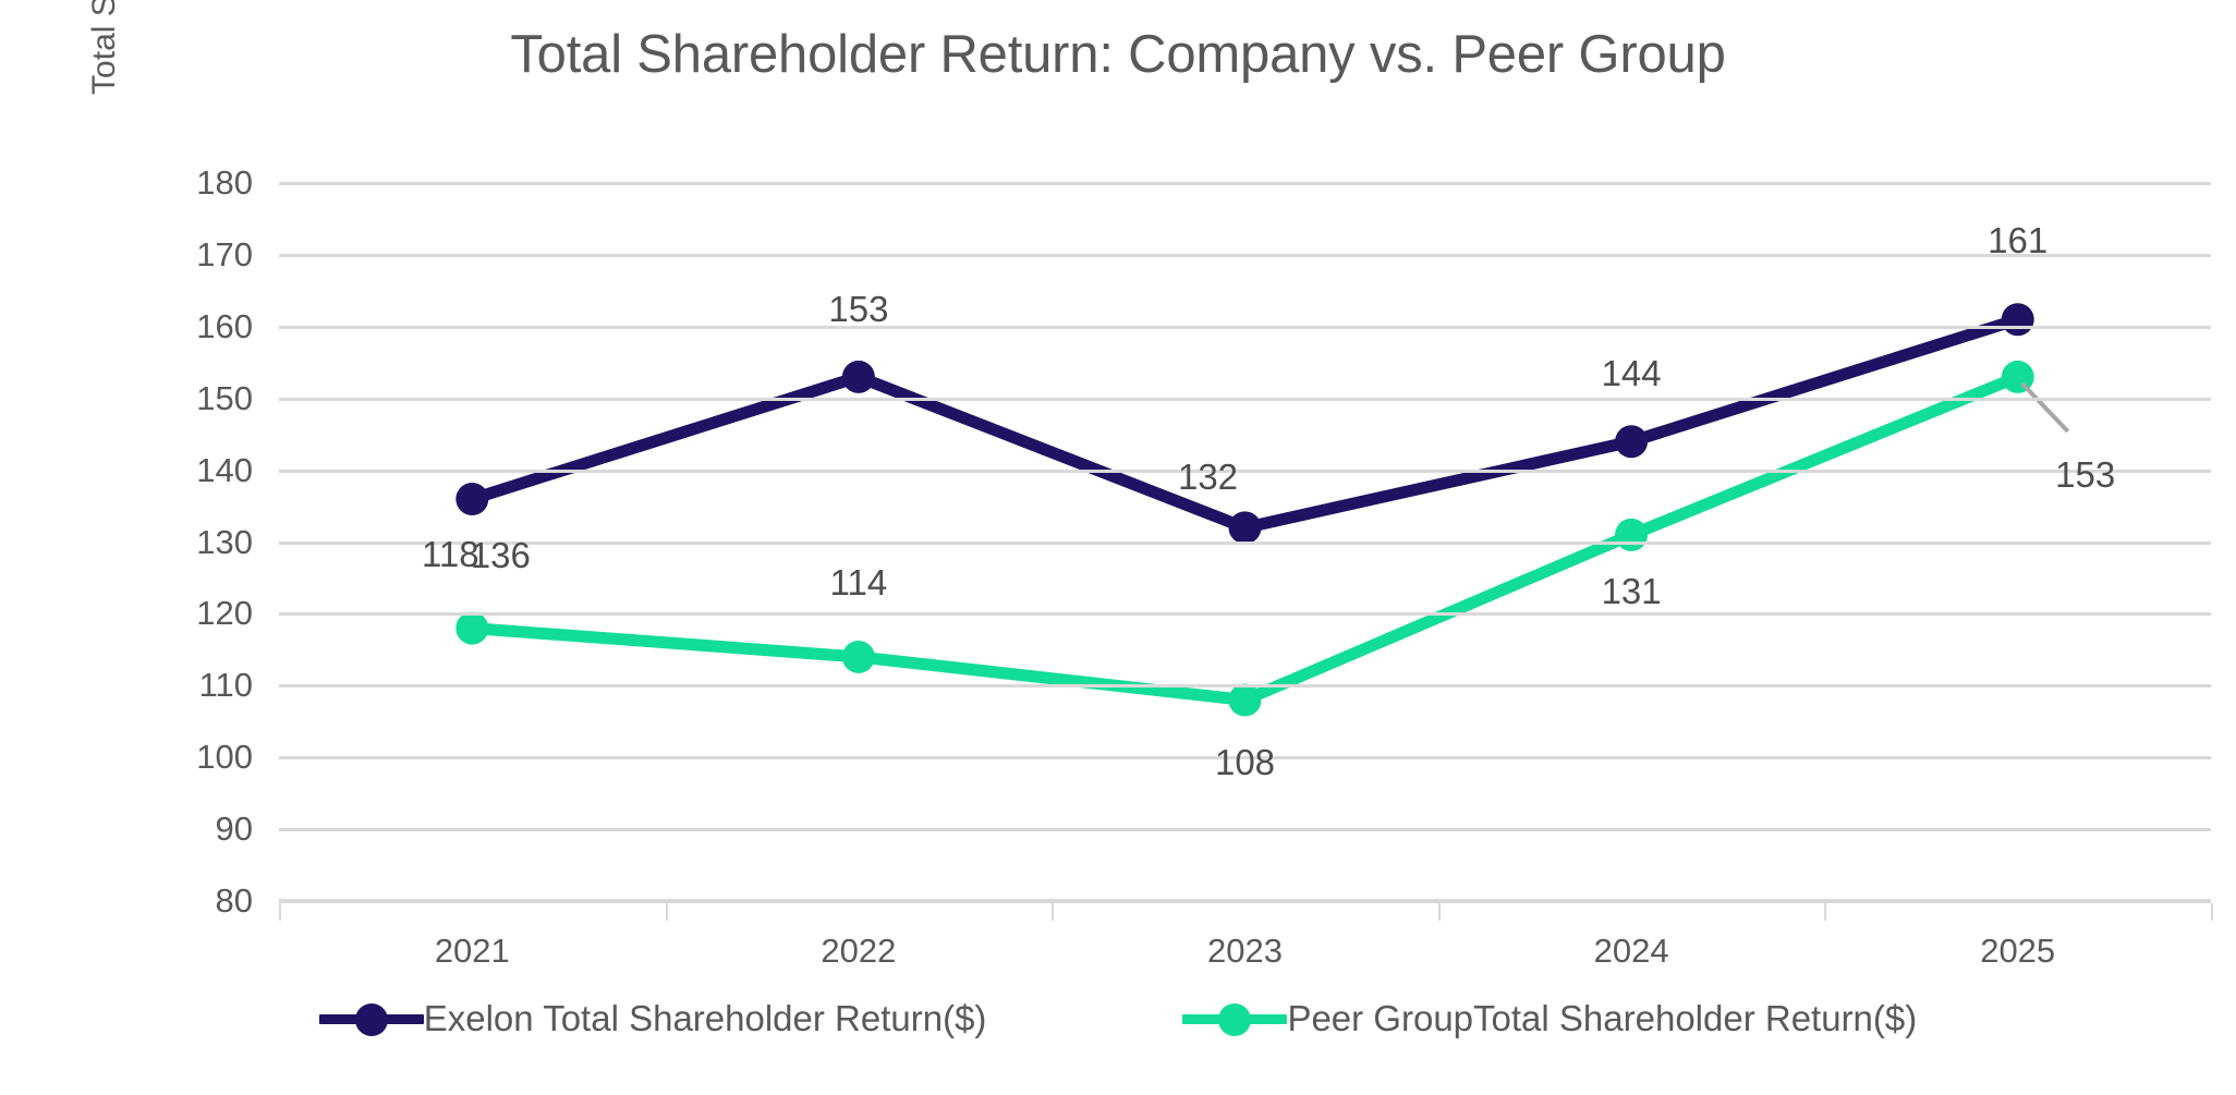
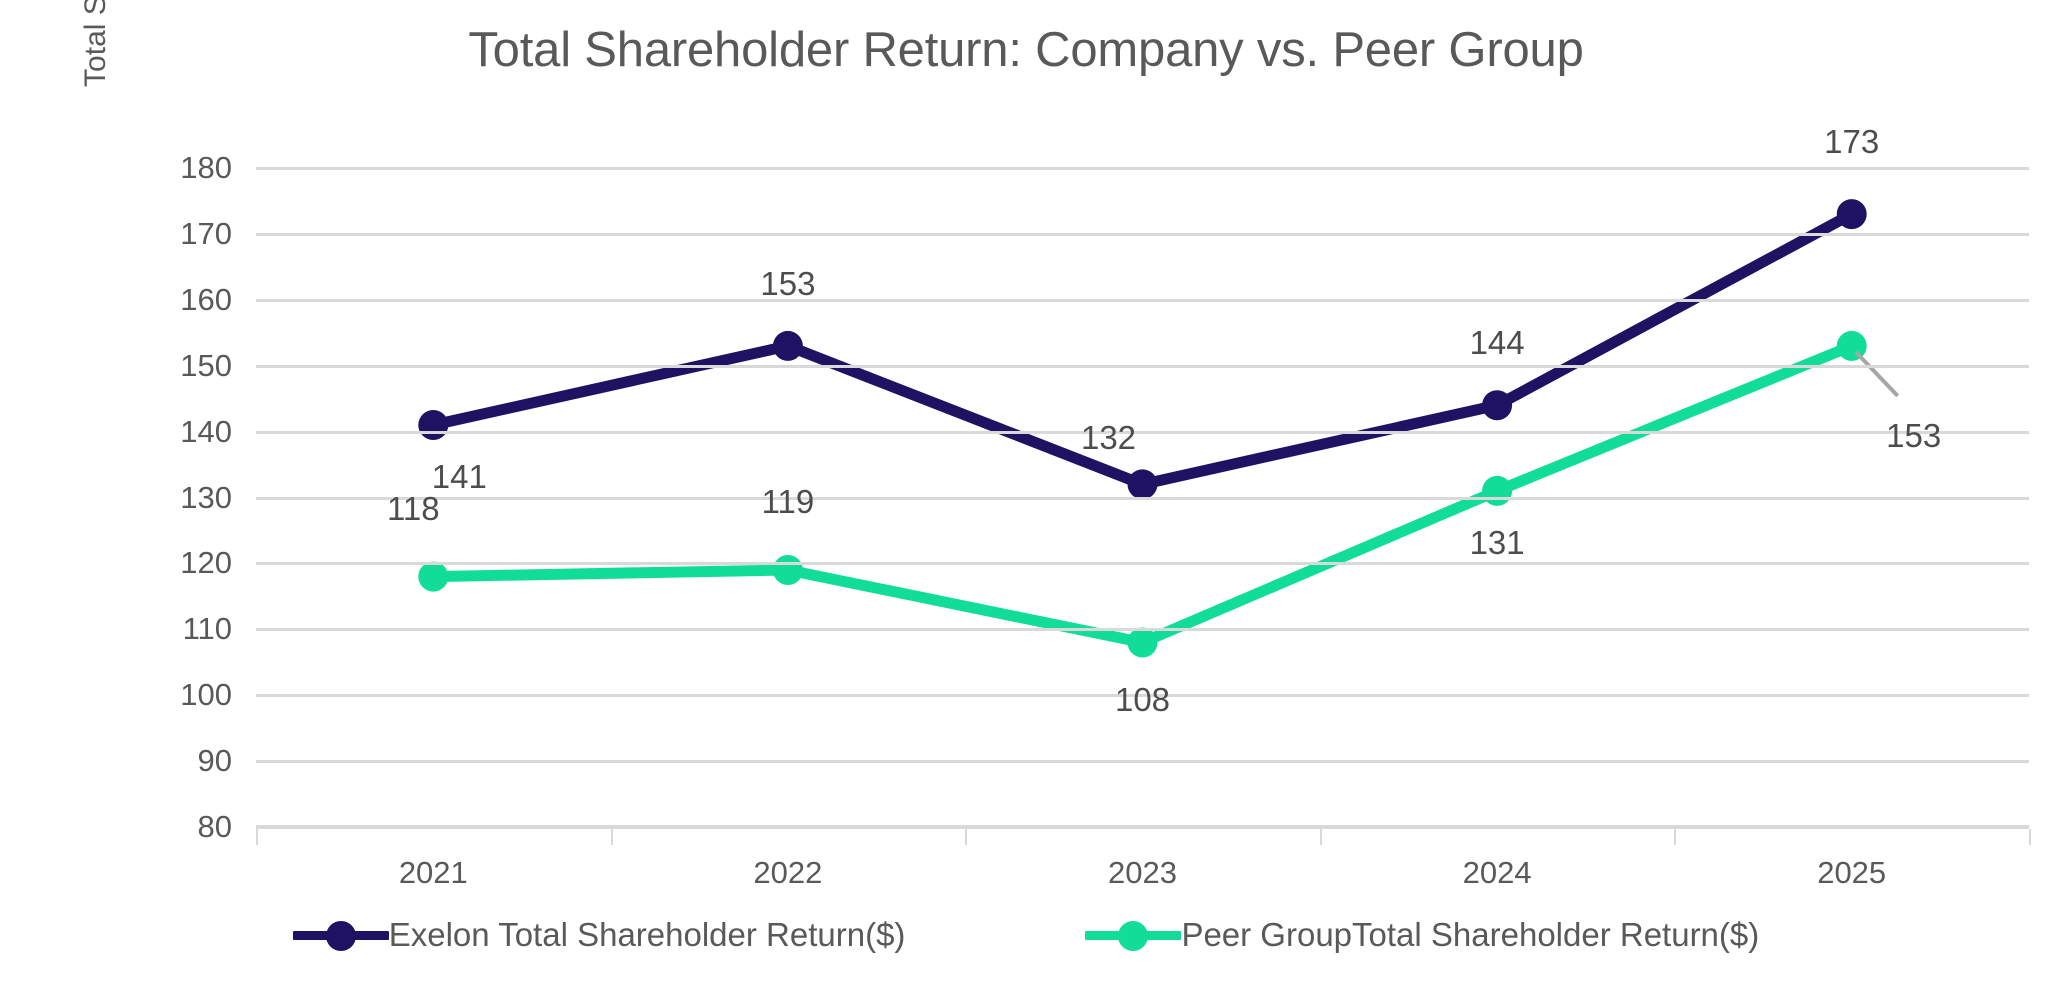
Exelon Total Shareholder Return($)/2021: 136 -> 141
Peer GroupTotal Shareholder Return($)/2022: 114 -> 119
Exelon Total Shareholder Return($)/2025: 161 -> 173
